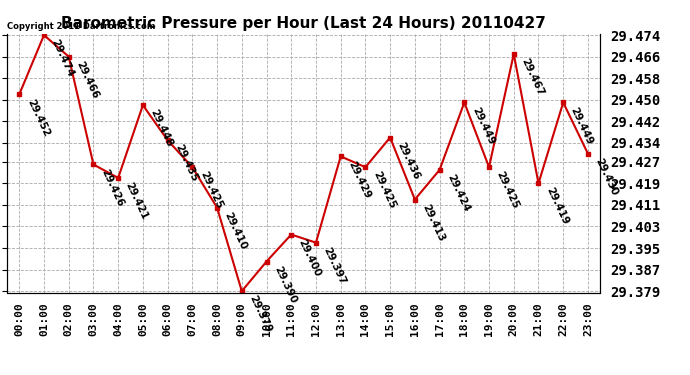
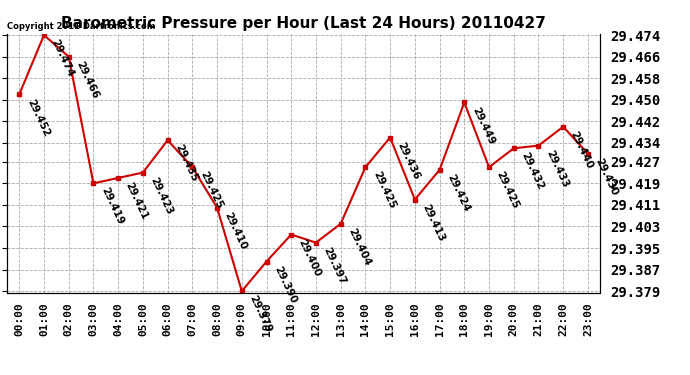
03:00: 29.426 -> 29.419
05:00: 29.448 -> 29.423
13:00: 29.429 -> 29.404
20:00: 29.467 -> 29.432
21:00: 29.419 -> 29.433
22:00: 29.449 -> 29.440
